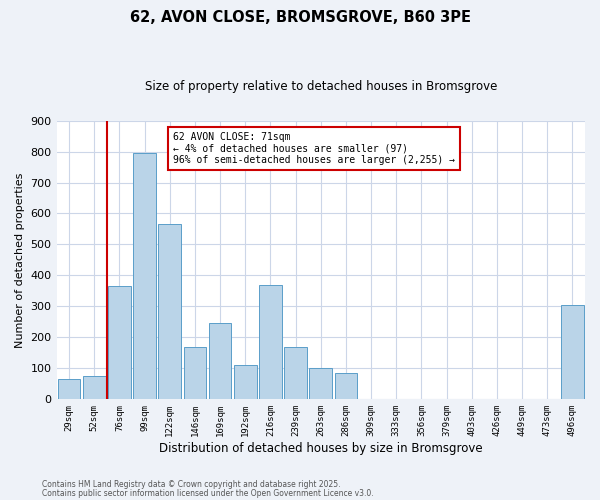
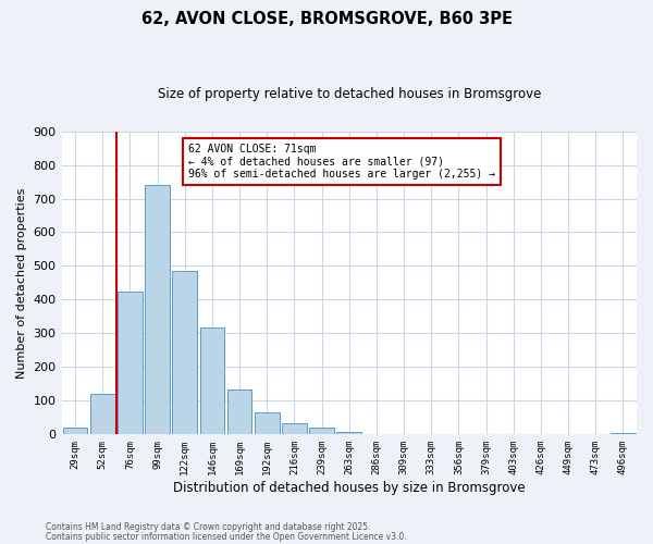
29sqm: 65 -> 22
52sqm: 75 -> 122
76sqm: 365 -> 425
99sqm: 795 -> 740
122sqm: 565 -> 485
146sqm: 170 -> 318
169sqm: 245 -> 133
192sqm: 110 -> 65
216sqm: 370 -> 32
239sqm: 170 -> 22
263sqm: 100 -> 8
286sqm: 85 -> 1
496sqm: 305 -> 5
